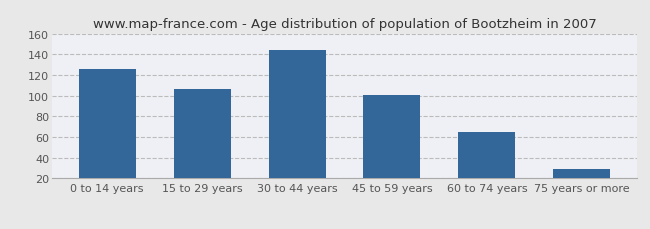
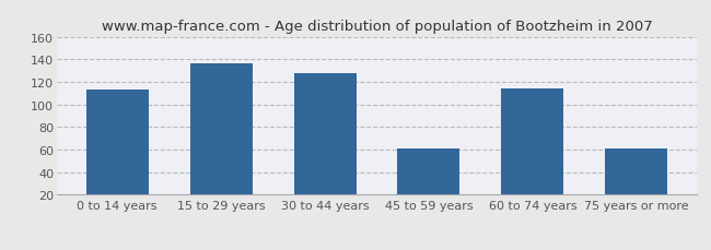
0 to 14 years: 126 -> 113
15 to 29 years: 106 -> 136
30 to 44 years: 144 -> 128
45 to 59 years: 101 -> 61
60 to 74 years: 65 -> 114
75 years or more: 29 -> 61
